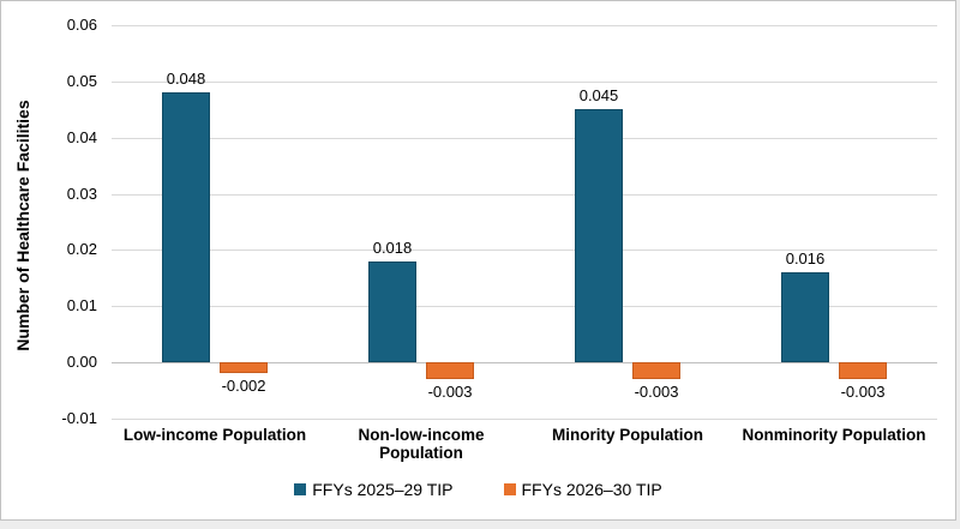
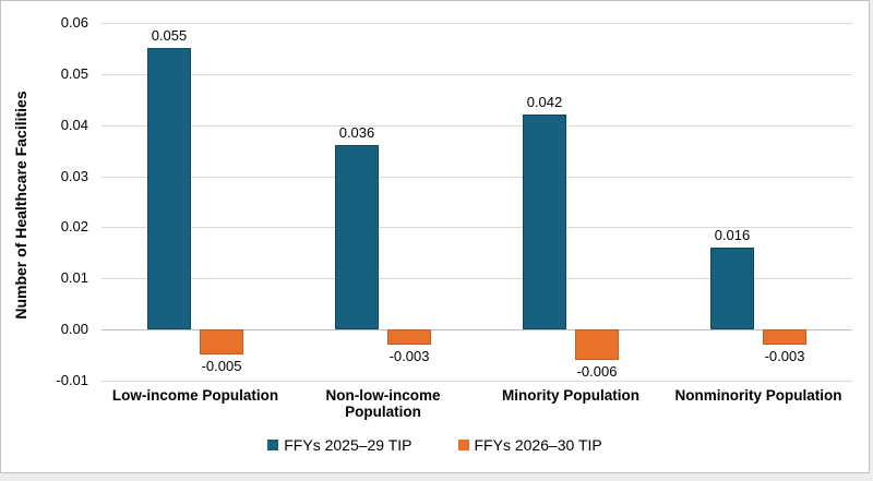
FFYs 2025–29 TIP/Low-income Population: 0.048 -> 0.055
FFYs 2026–30 TIP/Low-income Population: -0.002 -> -0.005
FFYs 2025–29 TIP/Non-low-income Population: 0.018 -> 0.036
FFYs 2025–29 TIP/Minority Population: 0.045 -> 0.042
FFYs 2026–30 TIP/Minority Population: -0.003 -> -0.006
